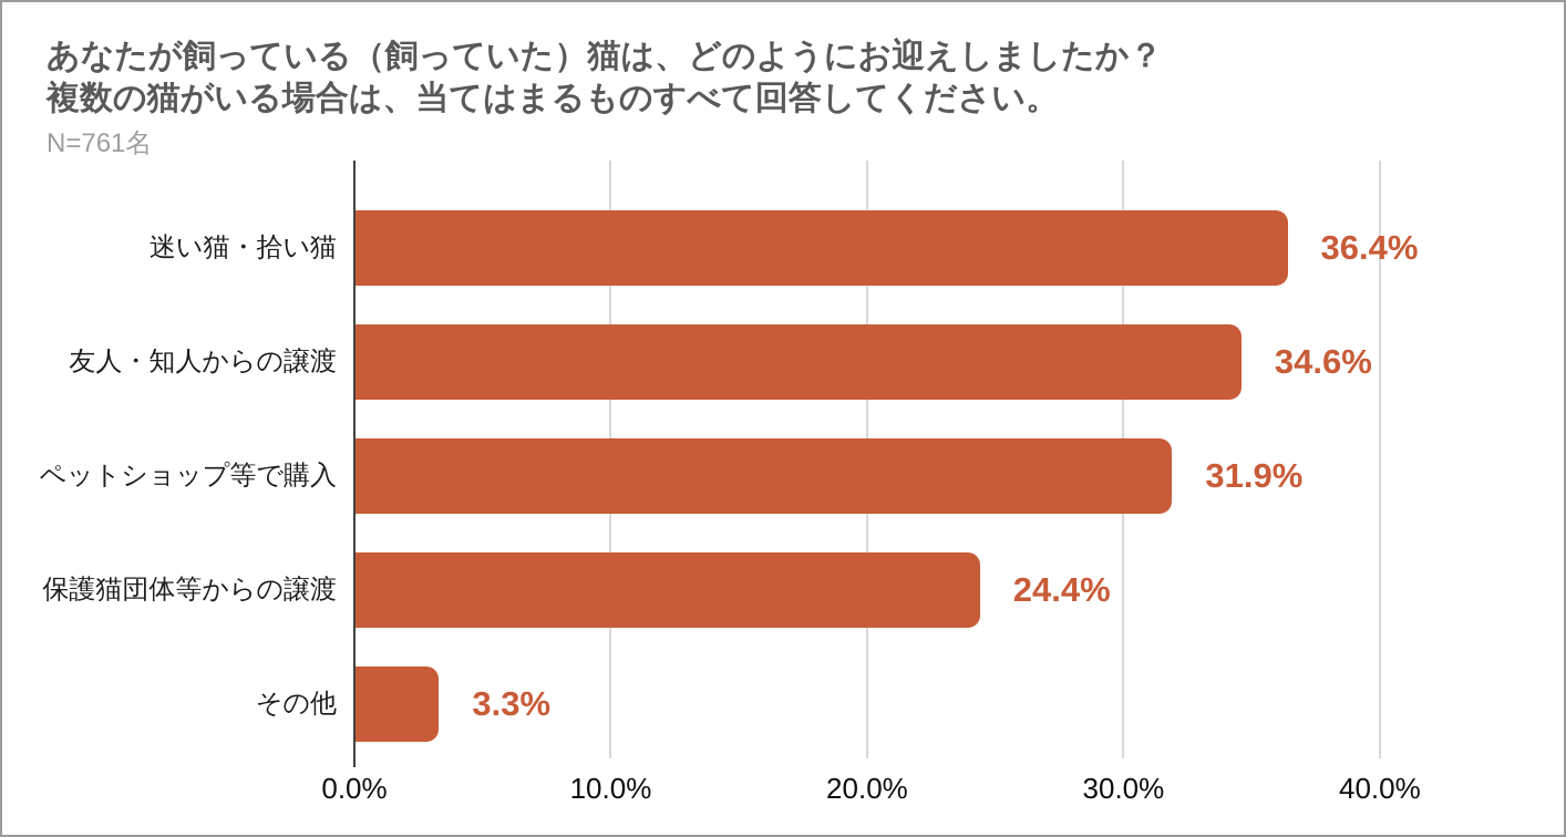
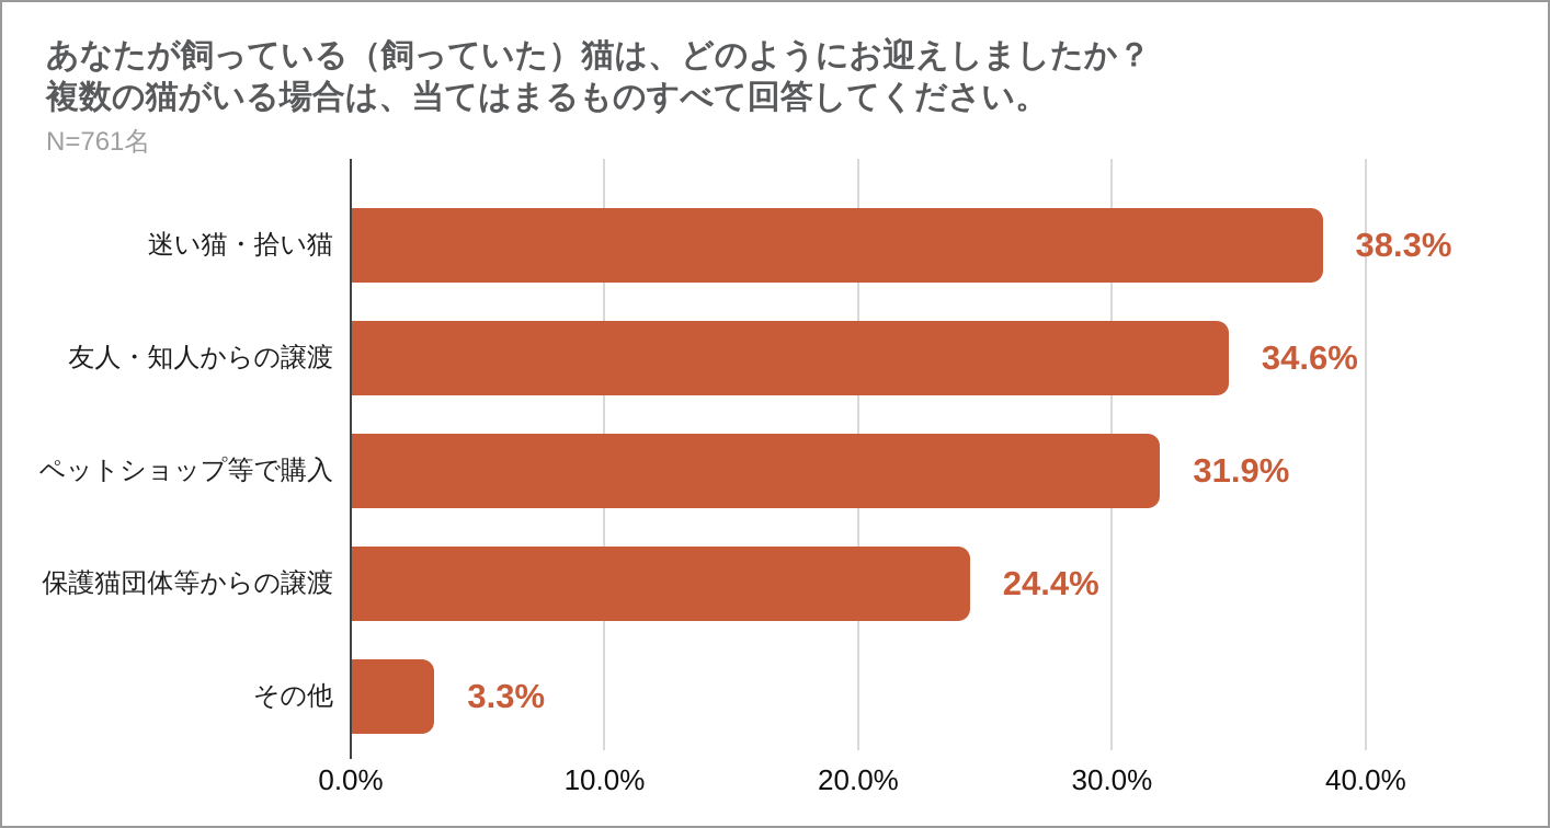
迷い猫・拾い猫: 36.4% -> 38.3%
